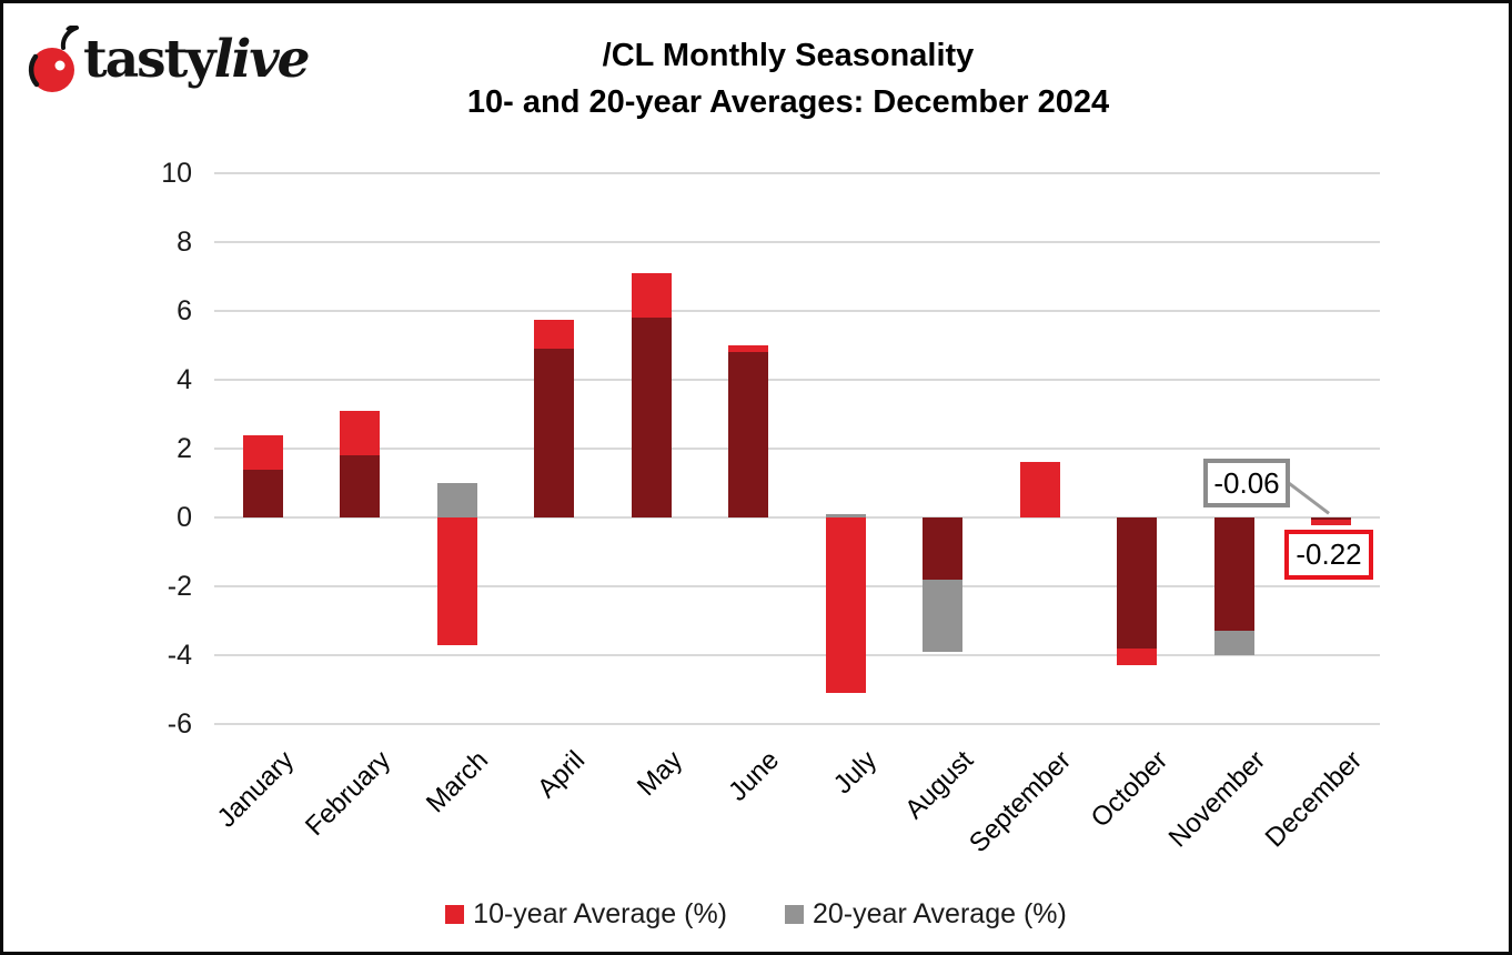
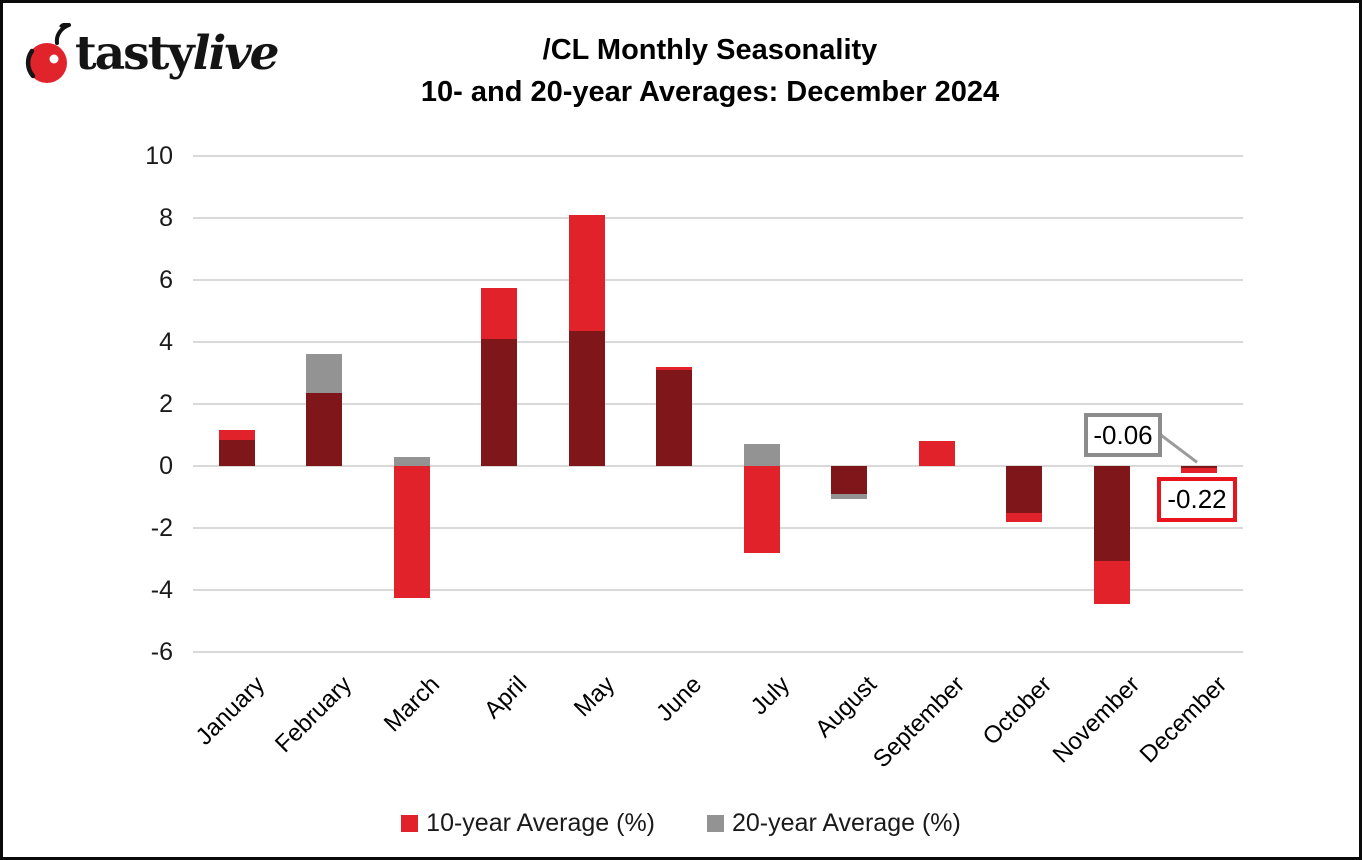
10-year Average (%)/January: 2.4 -> 1.1
20-year Average (%)/January: 1.4 -> 0.8
10-year Average (%)/February: 3.1 -> 2.4
20-year Average (%)/February: 1.8 -> 3.6
10-year Average (%)/March: -3.7 -> -4.2
20-year Average (%)/March: 1.0 -> 0.3
20-year Average (%)/April: 4.9 -> 4.1
10-year Average (%)/May: 7.1 -> 8.1
20-year Average (%)/May: 5.8 -> 4.3
10-year Average (%)/June: 5.0 -> 3.2
20-year Average (%)/June: 4.8 -> 3.1
10-year Average (%)/July: -5.1 -> -2.8
20-year Average (%)/July: 0.1 -> 0.7
10-year Average (%)/August: -1.8 -> -0.9
20-year Average (%)/August: -3.9 -> -1.1
10-year Average (%)/September: 1.6 -> 0.8
10-year Average (%)/October: -4.3 -> -1.8
20-year Average (%)/October: -3.8 -> -1.5
10-year Average (%)/November: -3.3 -> -4.5
20-year Average (%)/November: -4.0 -> -3.0
